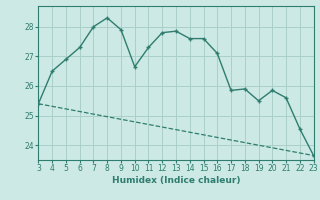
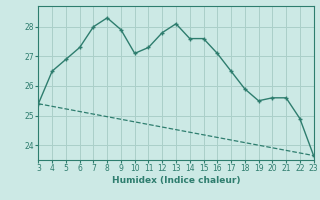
10: 26.65 -> 27.10
13: 27.85 -> 28.10
17: 25.85 -> 26.50
20: 25.85 -> 25.60
22: 24.55 -> 24.90
